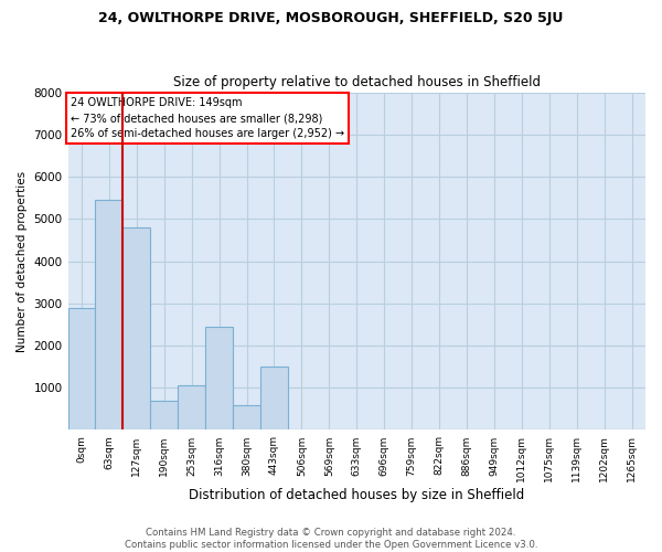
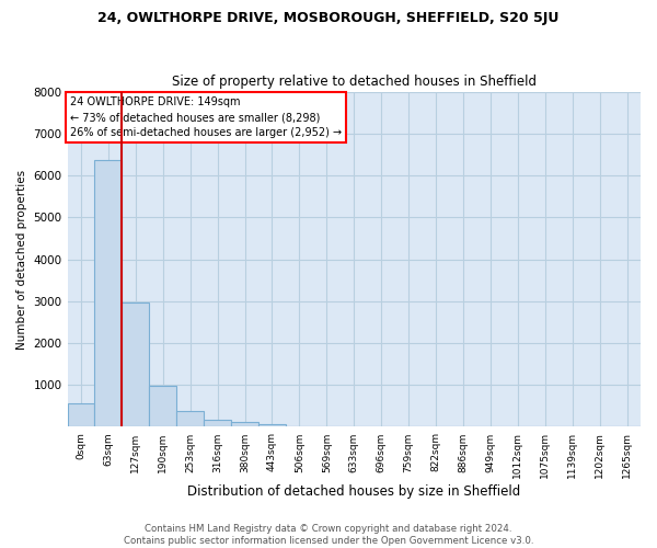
0sqm: 2900 -> 570
63sqm: 5450 -> 6380
127sqm: 4800 -> 2960
190sqm: 700 -> 970
253sqm: 1050 -> 370
316sqm: 2450 -> 160
380sqm: 600 -> 110
443sqm: 1500 -> 60
